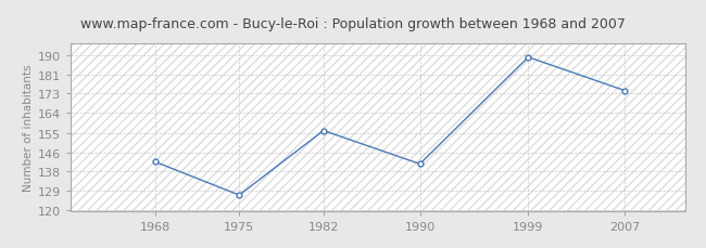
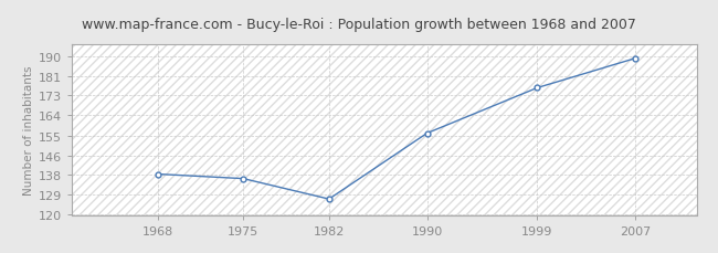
1968: 142 -> 138
1975: 127 -> 136
1982: 156 -> 127
1990: 141 -> 156
1999: 189 -> 176
2007: 174 -> 189
